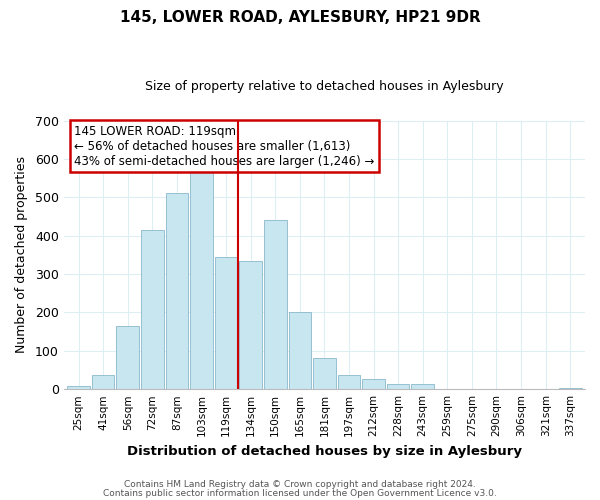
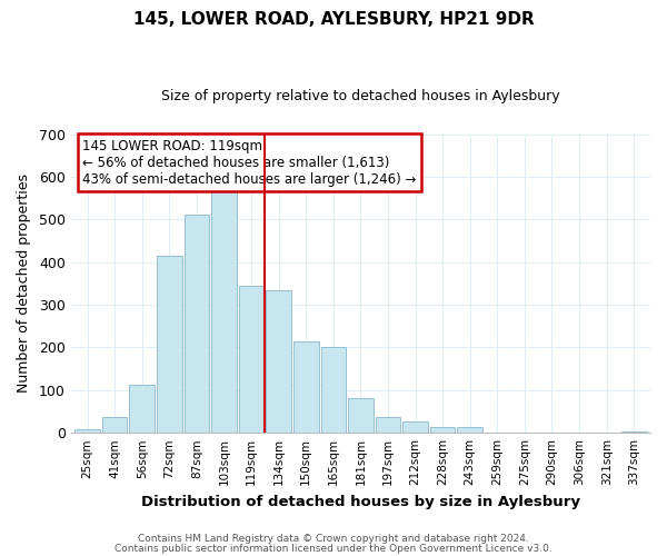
56sqm: 165 -> 113
150sqm: 440 -> 213
